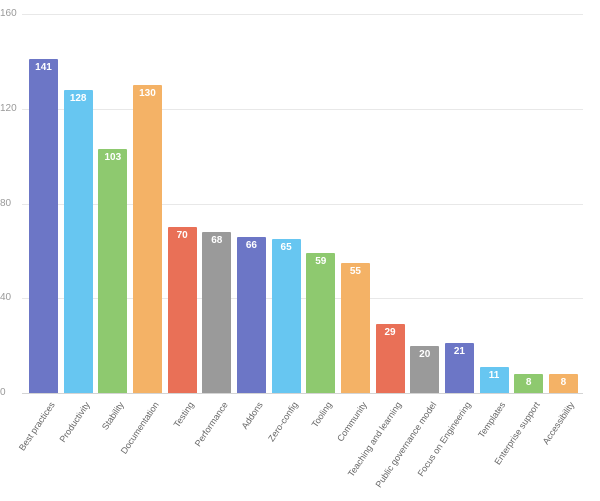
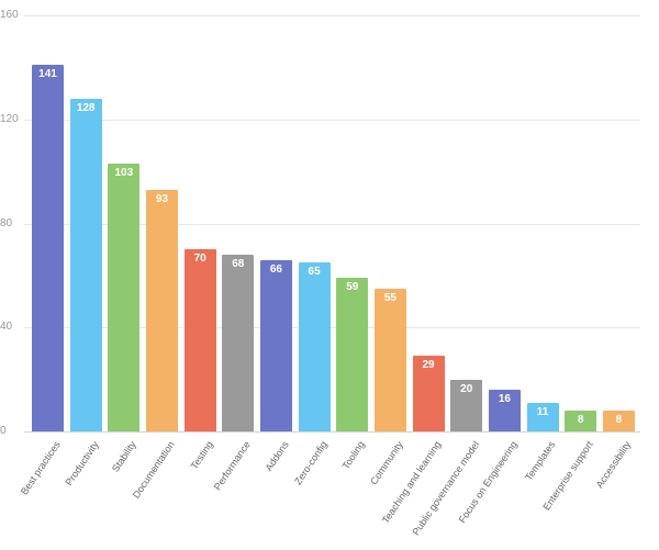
Documentation: 130 -> 93
Focus on Engineering: 21 -> 16
